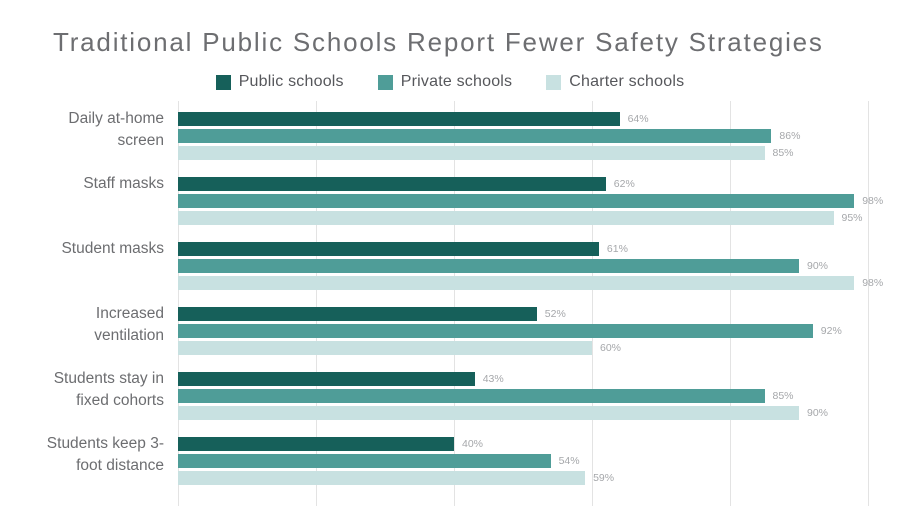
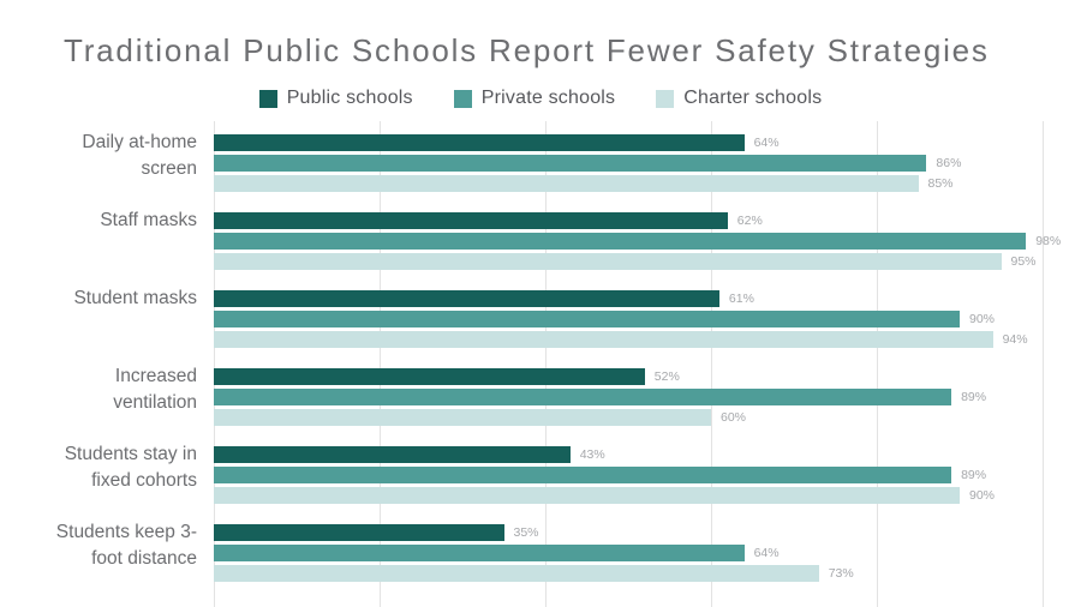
Charter schools/Student masks: 98% -> 94%
Private schools/Increased ventilation: 92% -> 89%
Private schools/Students stay in fixed cohorts: 85% -> 89%
Public schools/Students keep 3-foot distance: 40% -> 35%
Private schools/Students keep 3-foot distance: 54% -> 64%
Charter schools/Students keep 3-foot distance: 59% -> 73%
